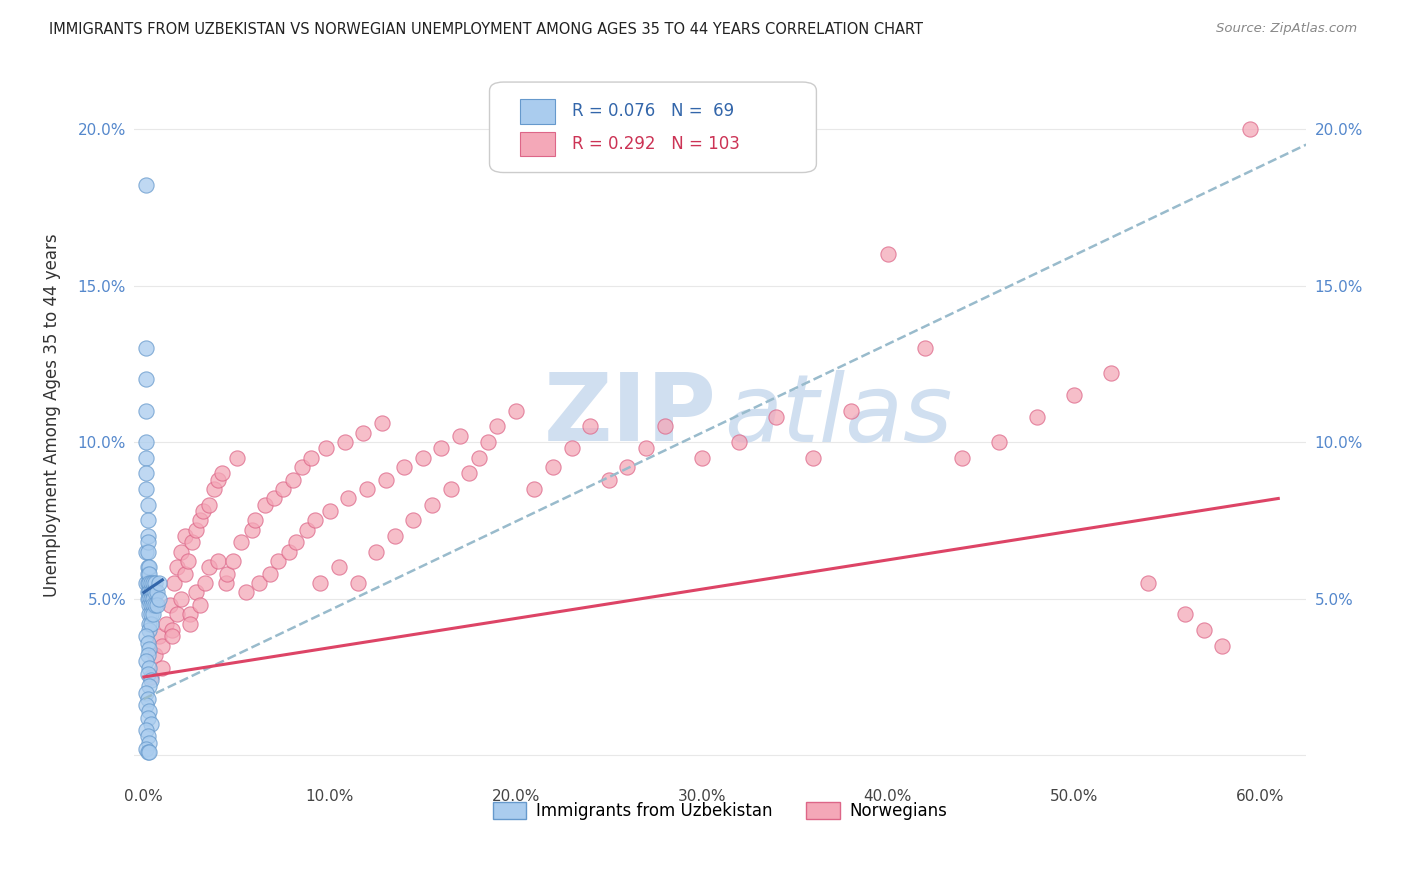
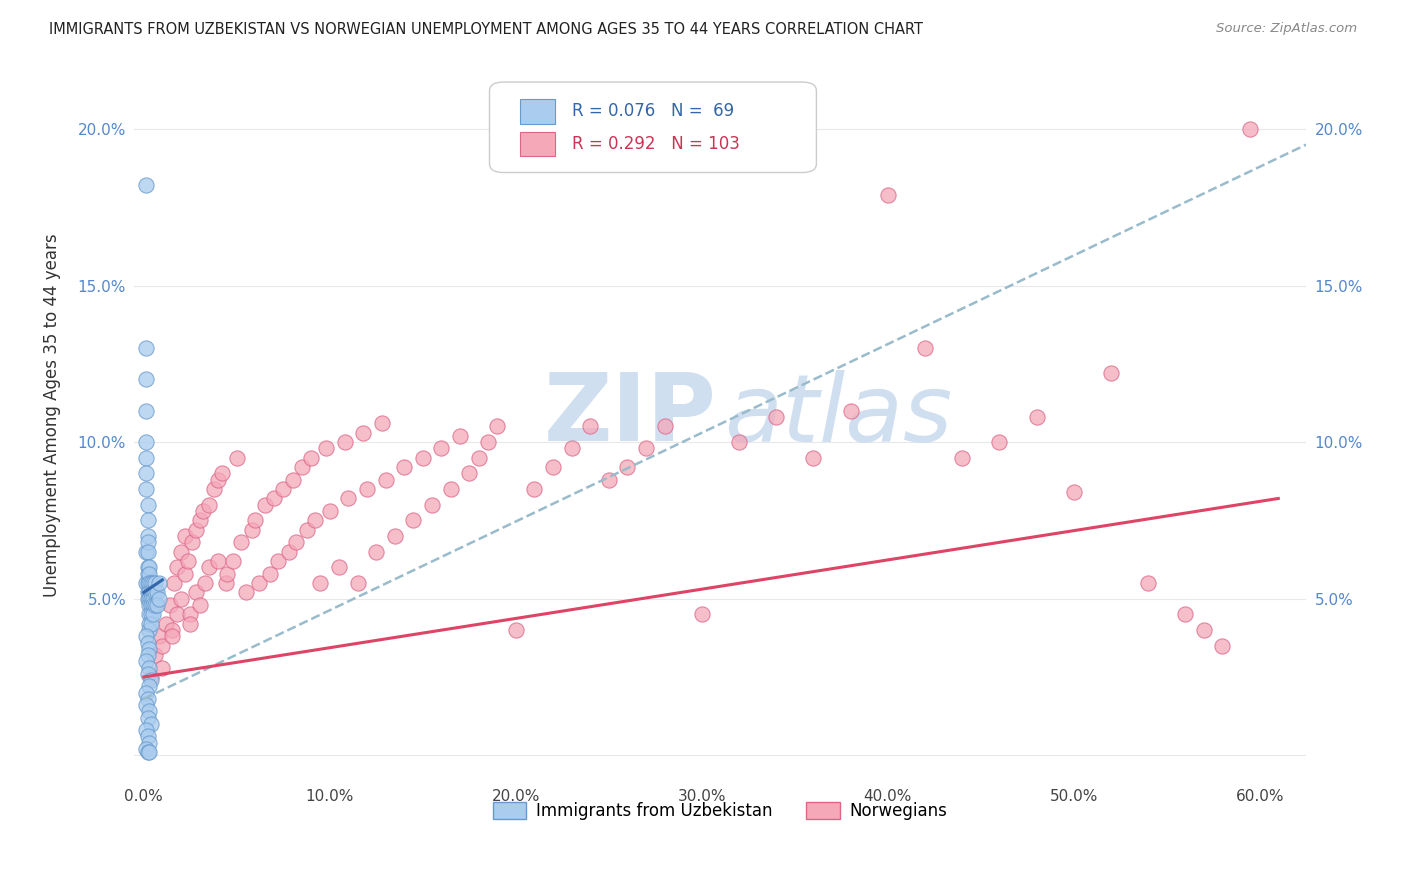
Norwegians/20.0%: 11.0% -> 4.0%
Norwegians/30.0%: 9.5% -> 4.5%
Norwegians/40.0%: 16.0% -> 17.9%
Norwegians/50.0%: 11.5% -> 8.4%
